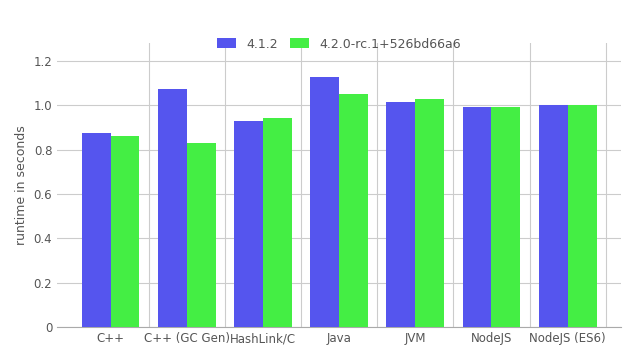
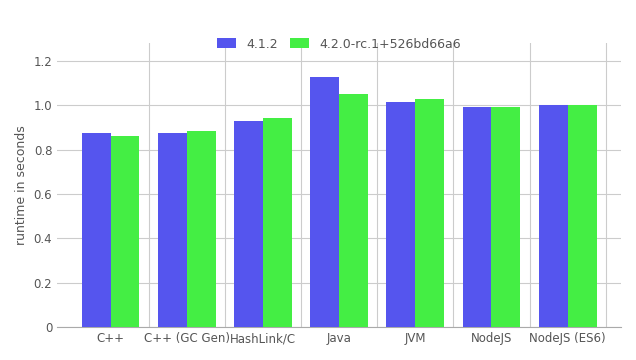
4.1.2/C++ (GC Gen): 1.075 -> 0.877
4.2.0-rc.1+526bd66a6/C++ (GC Gen): 0.830 -> 0.883
